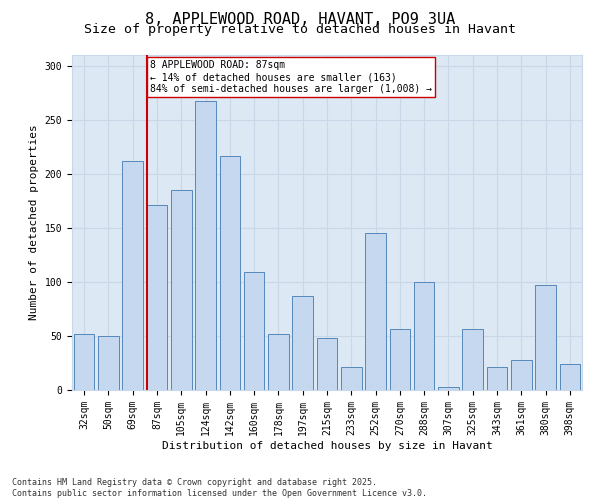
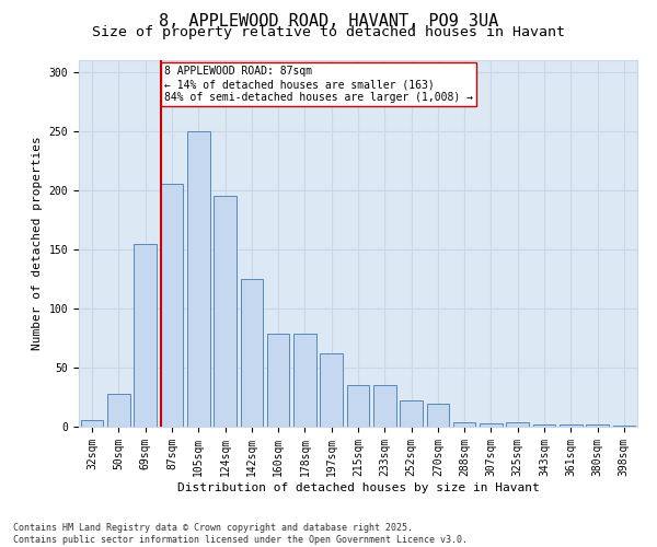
32sqm: 52 -> 6
50sqm: 50 -> 28
69sqm: 212 -> 155
87sqm: 171 -> 205
105sqm: 185 -> 250
124sqm: 267 -> 195
142sqm: 217 -> 125
160sqm: 109 -> 79
178sqm: 52 -> 79
197sqm: 87 -> 62
215sqm: 48 -> 35
233sqm: 21 -> 35
252sqm: 145 -> 22
270sqm: 56 -> 19
288sqm: 100 -> 4
325sqm: 56 -> 4
343sqm: 21 -> 2
361sqm: 28 -> 2
380sqm: 97 -> 2
398sqm: 24 -> 1
